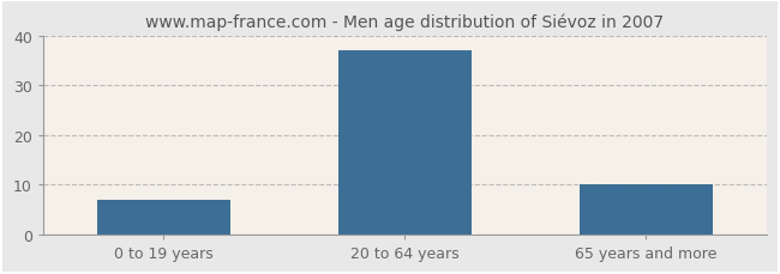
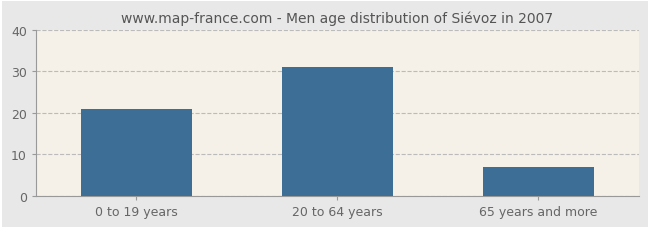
0 to 19 years: 7 -> 21
20 to 64 years: 37 -> 31
65 years and more: 10 -> 7
